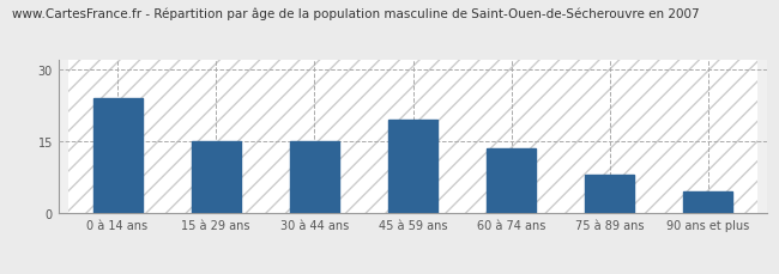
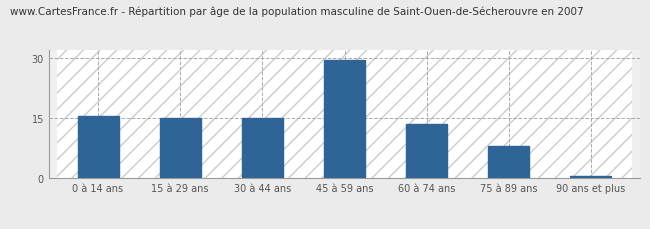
0 à 14 ans: 24.0 -> 15.5
45 à 59 ans: 19.5 -> 29.3
90 ans et plus: 4.5 -> 0.5
